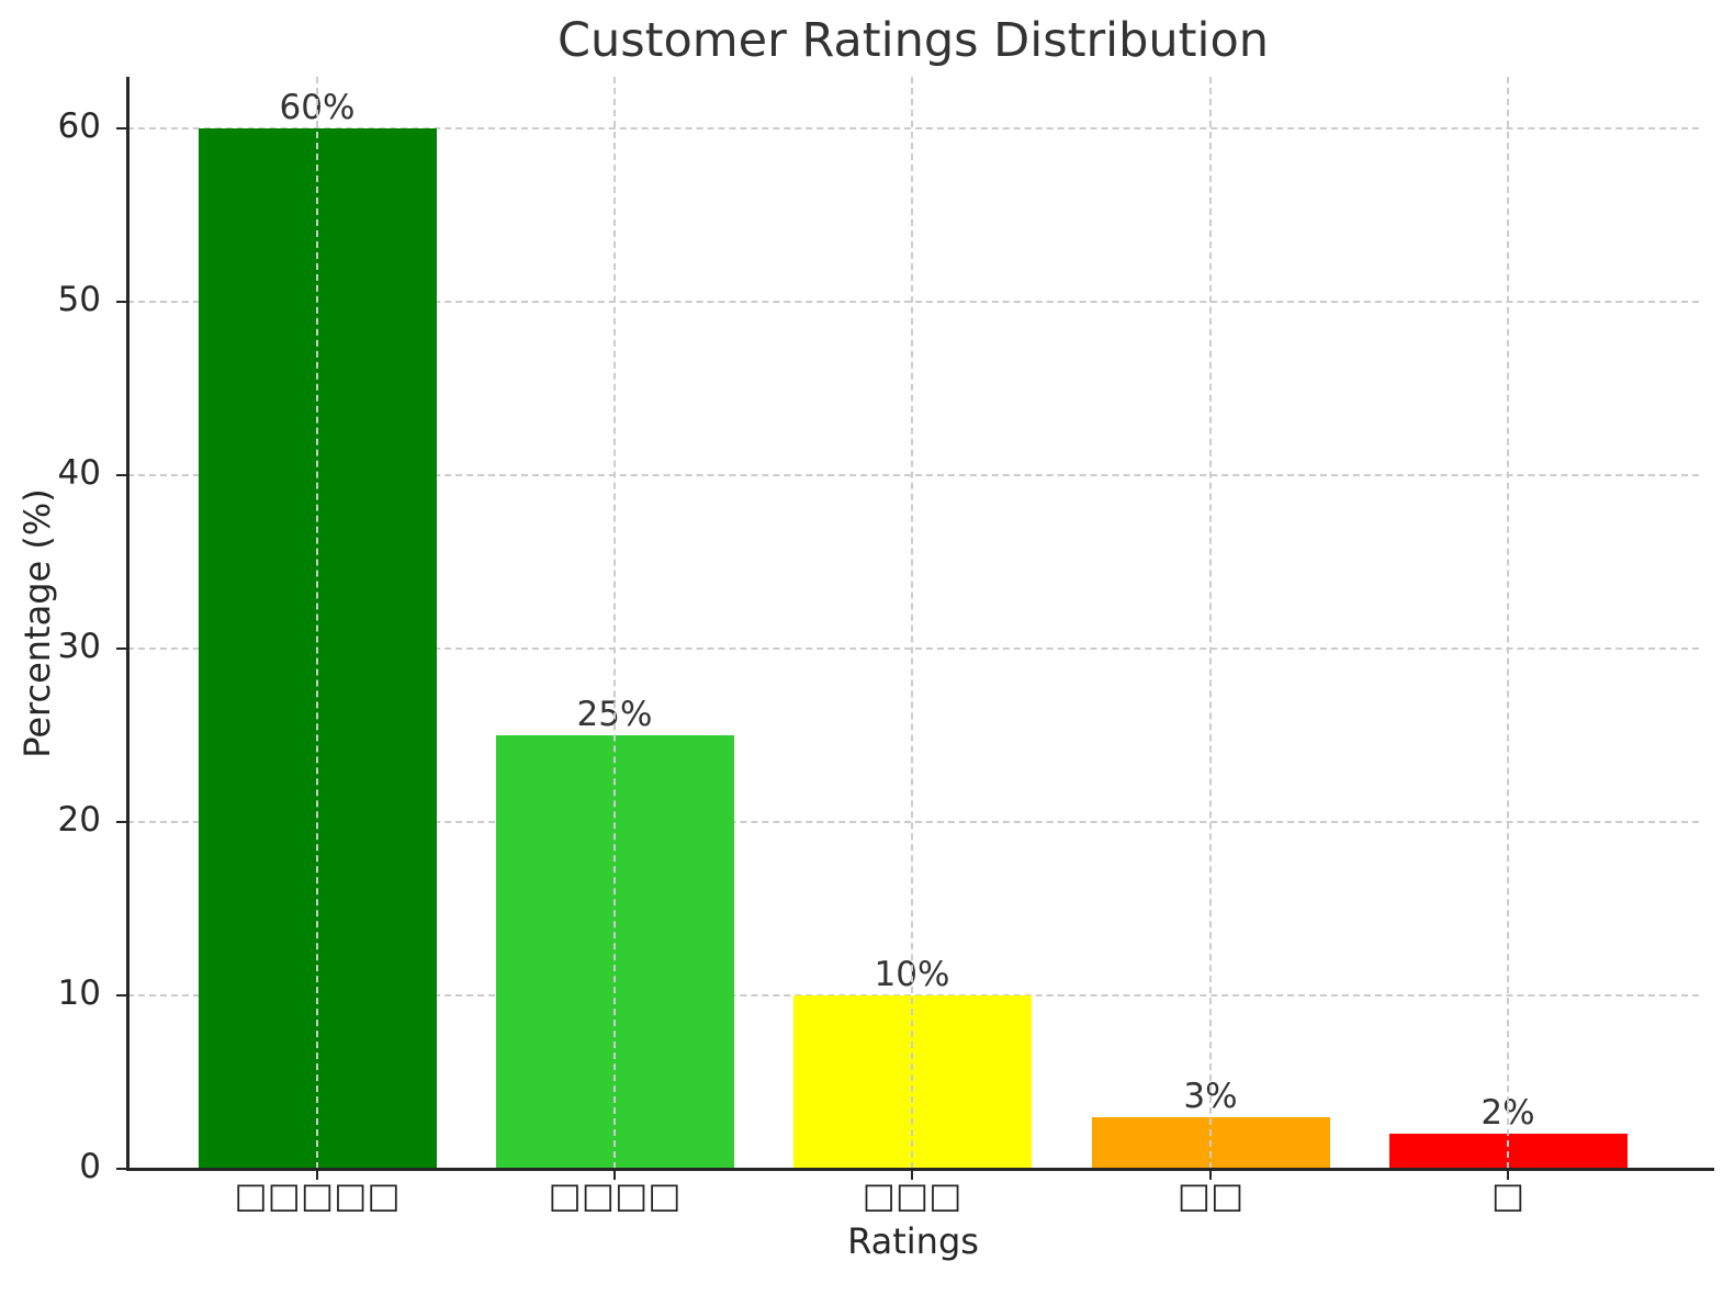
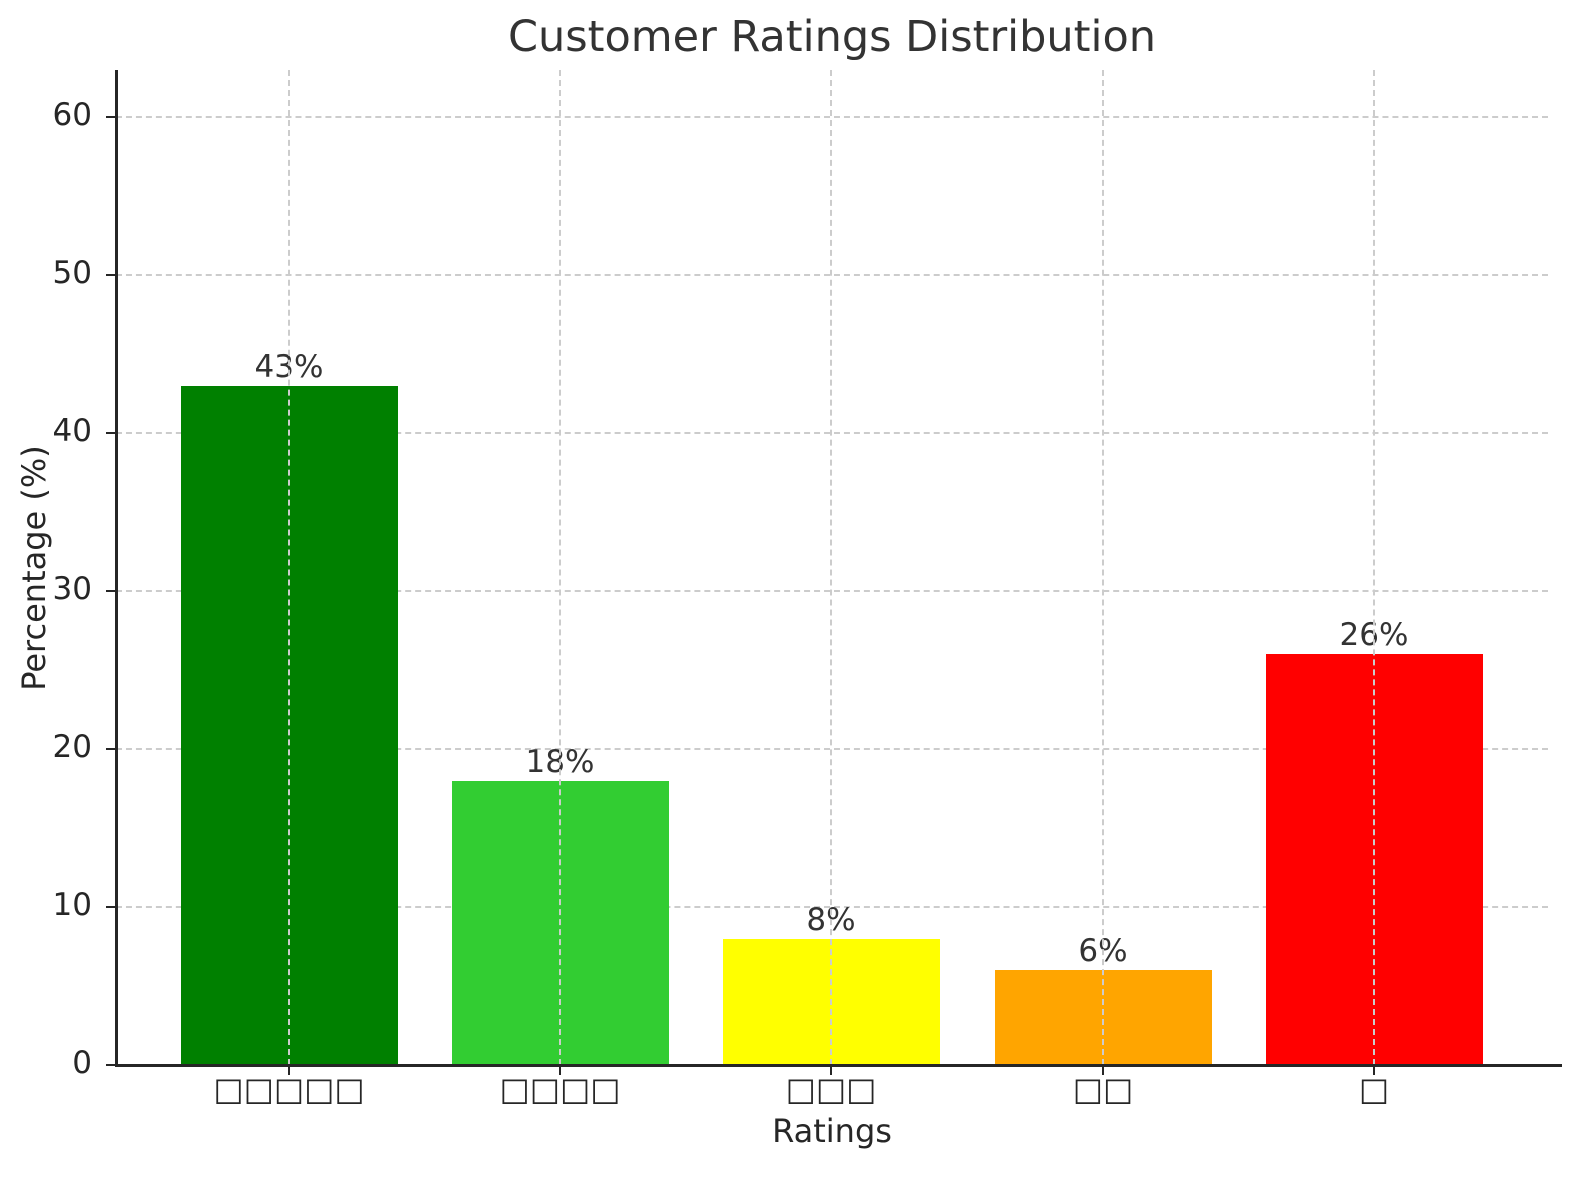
□□□□□: 60% -> 43%
□□□□: 25% -> 18%
□□□: 10% -> 8%
□□: 3% -> 6%
□: 2% -> 26%
